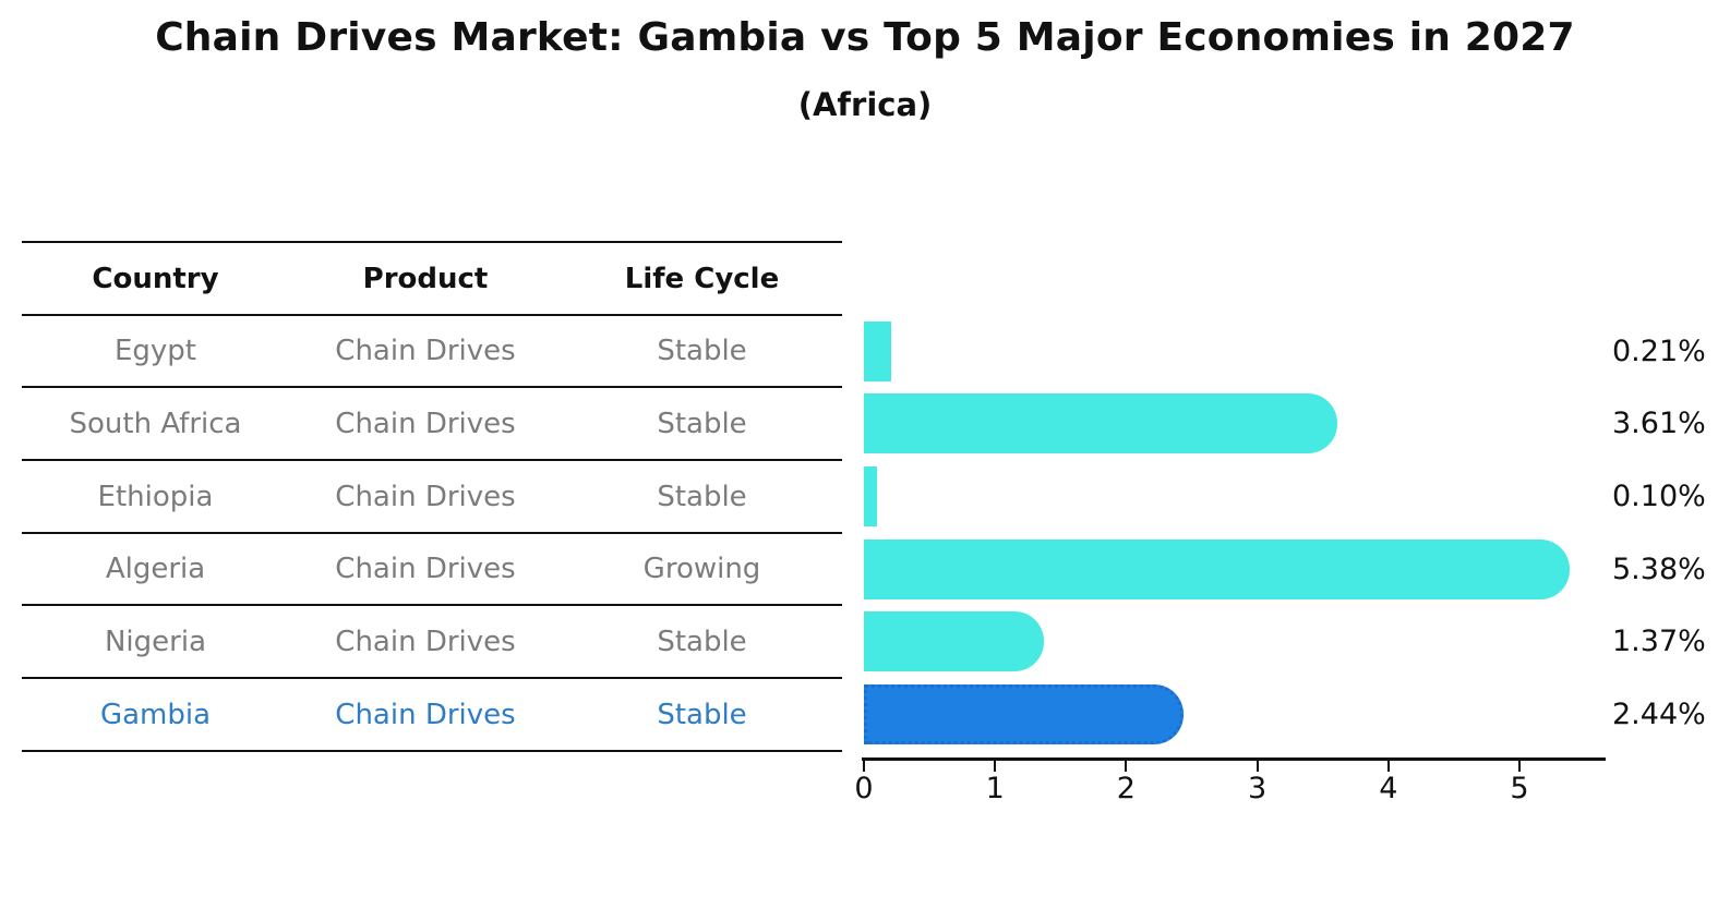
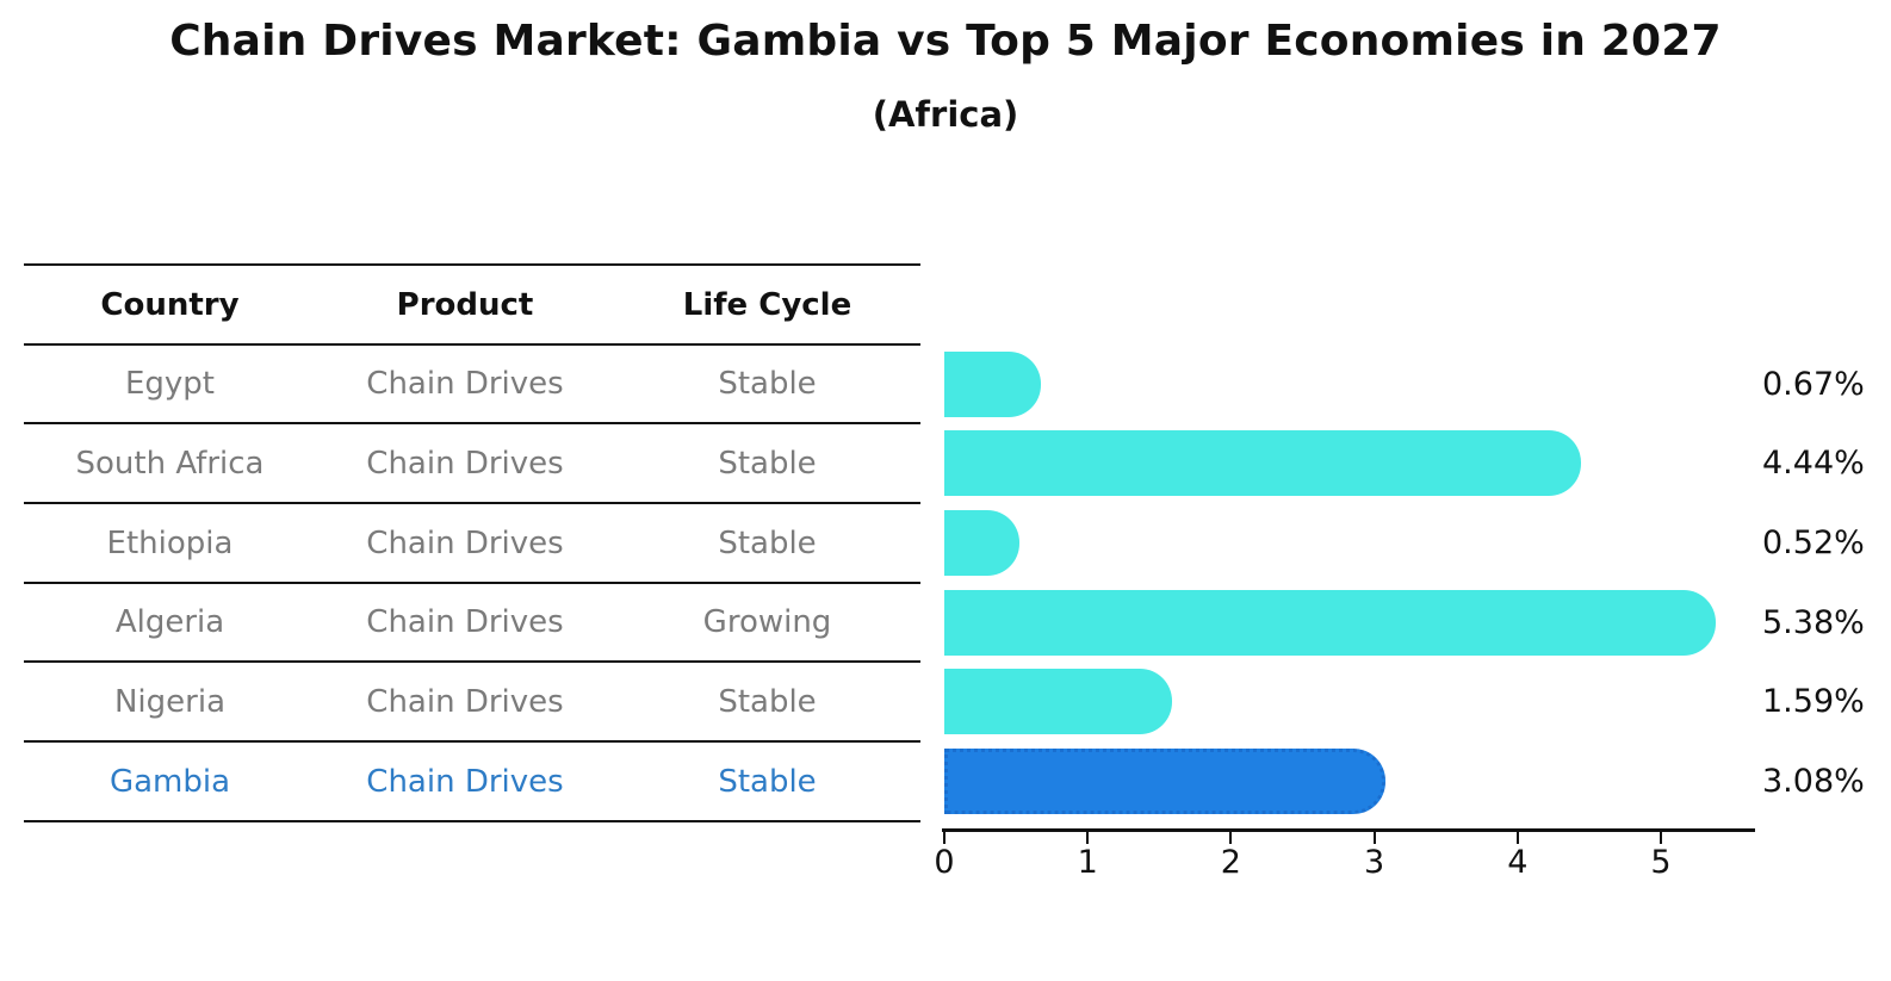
Egypt: 0.21% -> 0.67%
South Africa: 3.61% -> 4.44%
Ethiopia: 0.10% -> 0.52%
Nigeria: 1.37% -> 1.59%
Gambia: 2.44% -> 3.08%
